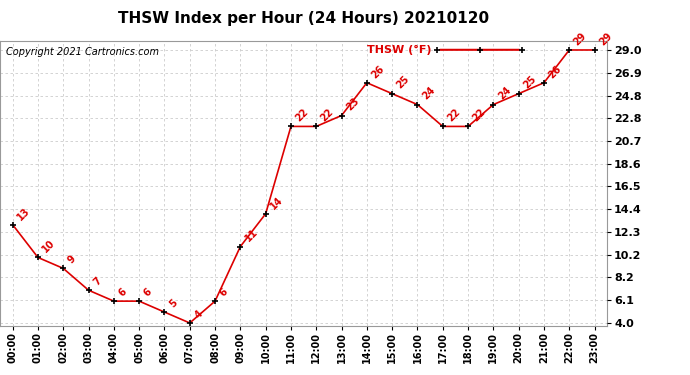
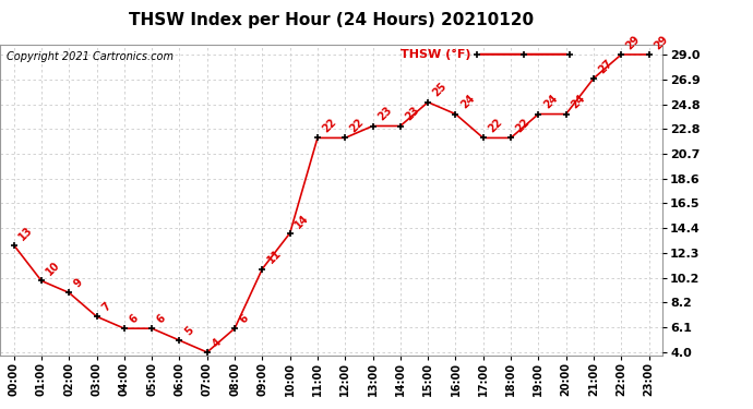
14:00: 26 -> 23
20:00: 25 -> 24
21:00: 26 -> 27
